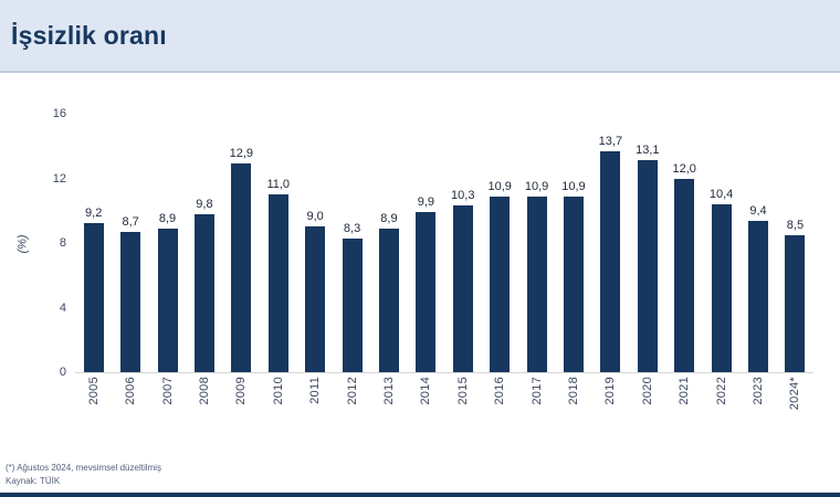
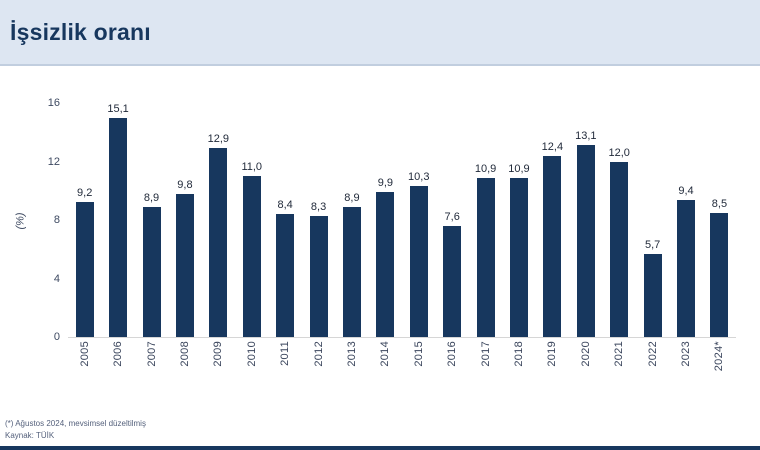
2006: 8,7 -> 15,1
2011: 9,0 -> 8,4
2016: 10,9 -> 7,6
2019: 13,7 -> 12,4
2022: 10,4 -> 5,7
